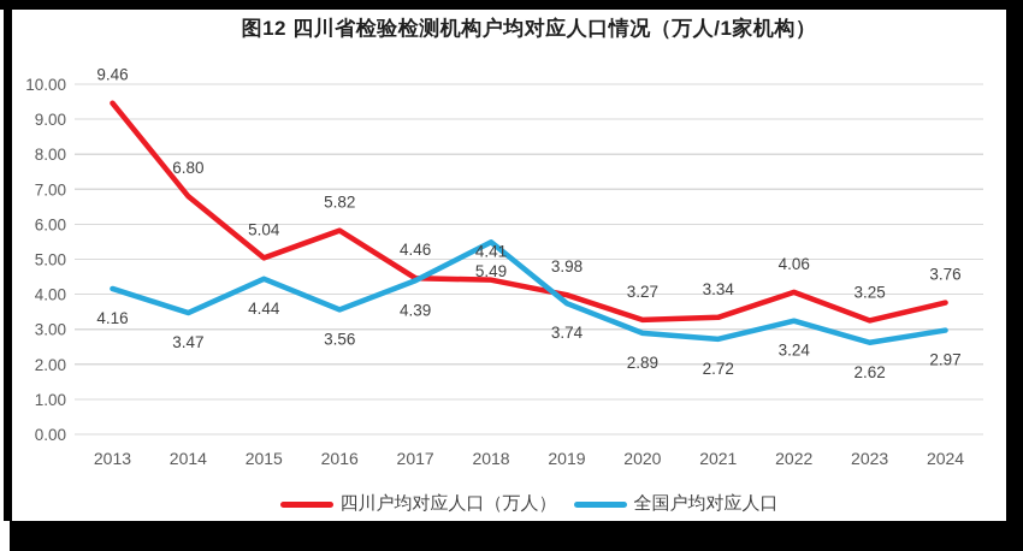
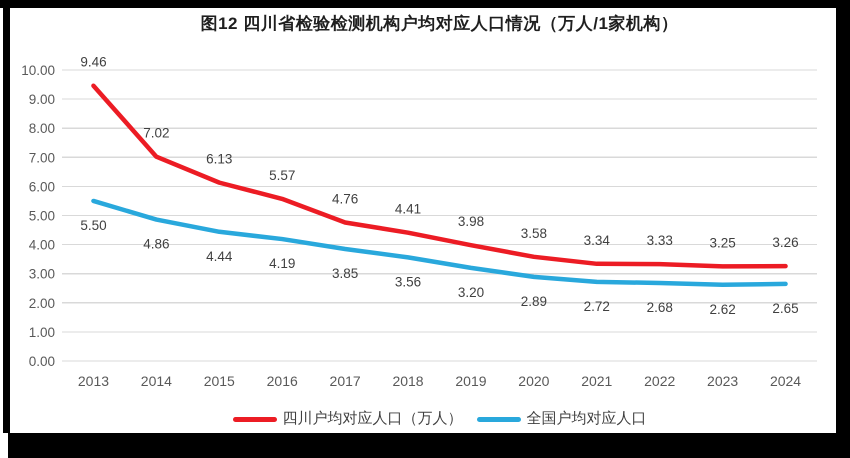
全国户均对应人口/2013: 4.16 -> 5.50
四川户均对应人口（万人）/2014: 6.80 -> 7.02
全国户均对应人口/2014: 3.47 -> 4.86
四川户均对应人口（万人）/2015: 5.04 -> 6.13
四川户均对应人口（万人）/2016: 5.82 -> 5.57
全国户均对应人口/2016: 3.56 -> 4.19
四川户均对应人口（万人）/2017: 4.46 -> 4.76
全国户均对应人口/2017: 4.39 -> 3.85
全国户均对应人口/2018: 5.49 -> 3.56
全国户均对应人口/2019: 3.74 -> 3.20
四川户均对应人口（万人）/2020: 3.27 -> 3.58
四川户均对应人口（万人）/2022: 4.06 -> 3.33
全国户均对应人口/2022: 3.24 -> 2.68
四川户均对应人口（万人）/2024: 3.76 -> 3.26
全国户均对应人口/2024: 2.97 -> 2.65
